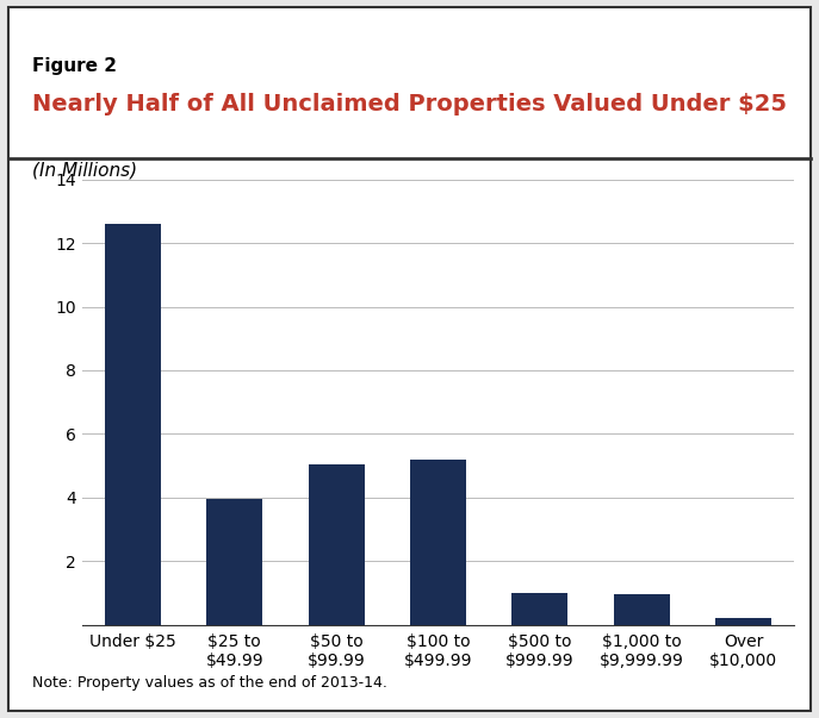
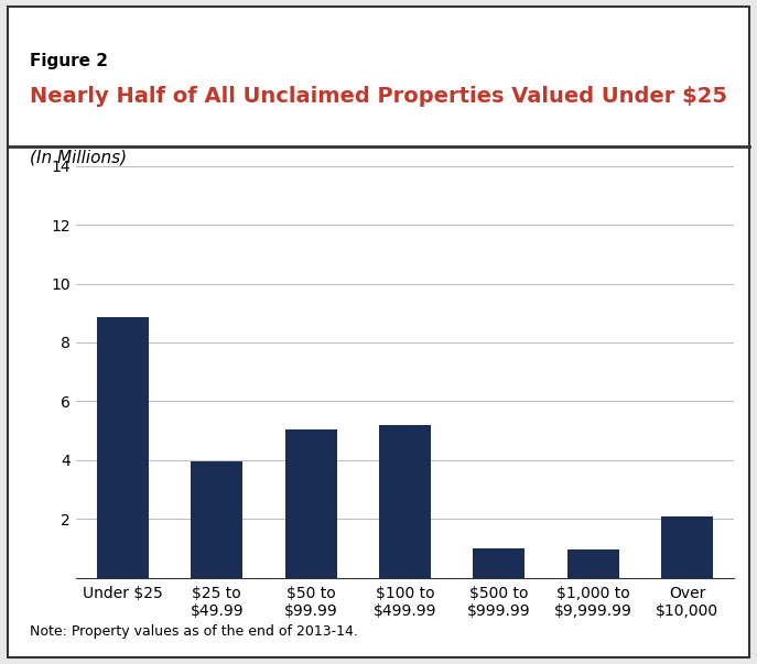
Under $25: 12.60 -> 8.85
Over $10,000: 0.20 -> 2.10
